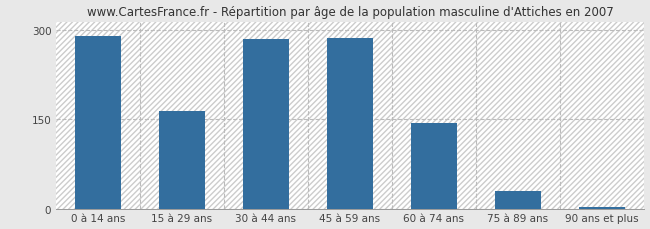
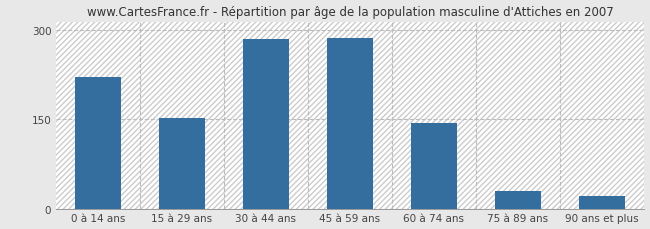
0 à 14 ans: 290 -> 222
15 à 29 ans: 165 -> 152
90 ans et plus: 2 -> 22
